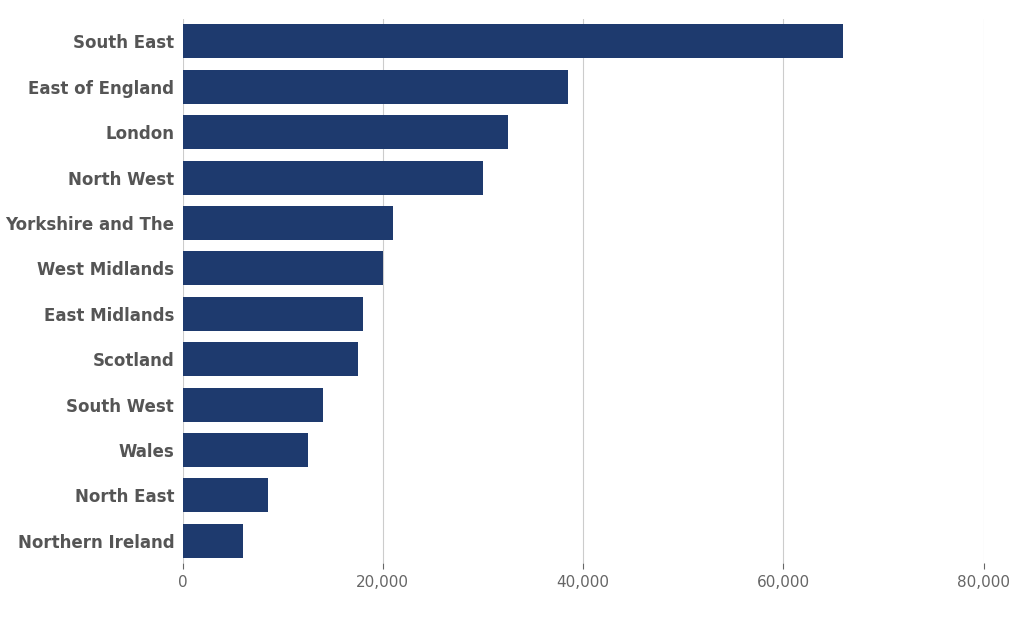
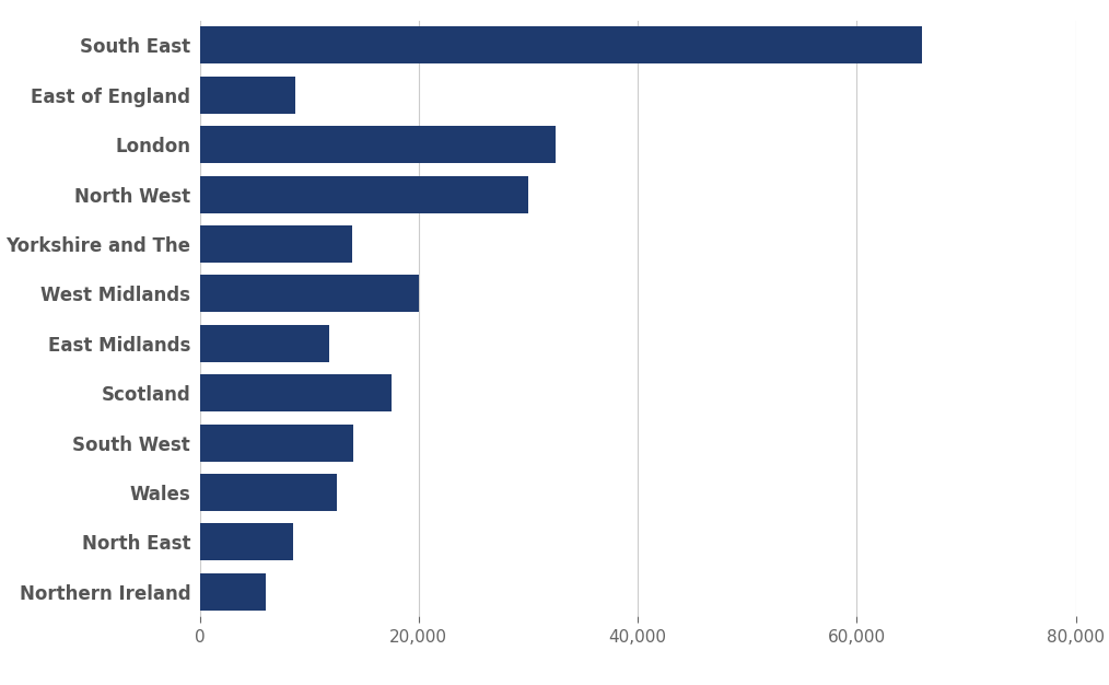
East of England: 38,500 -> 8,700
Yorkshire and The: 21,000 -> 13,900
East Midlands: 18,000 -> 11,800
